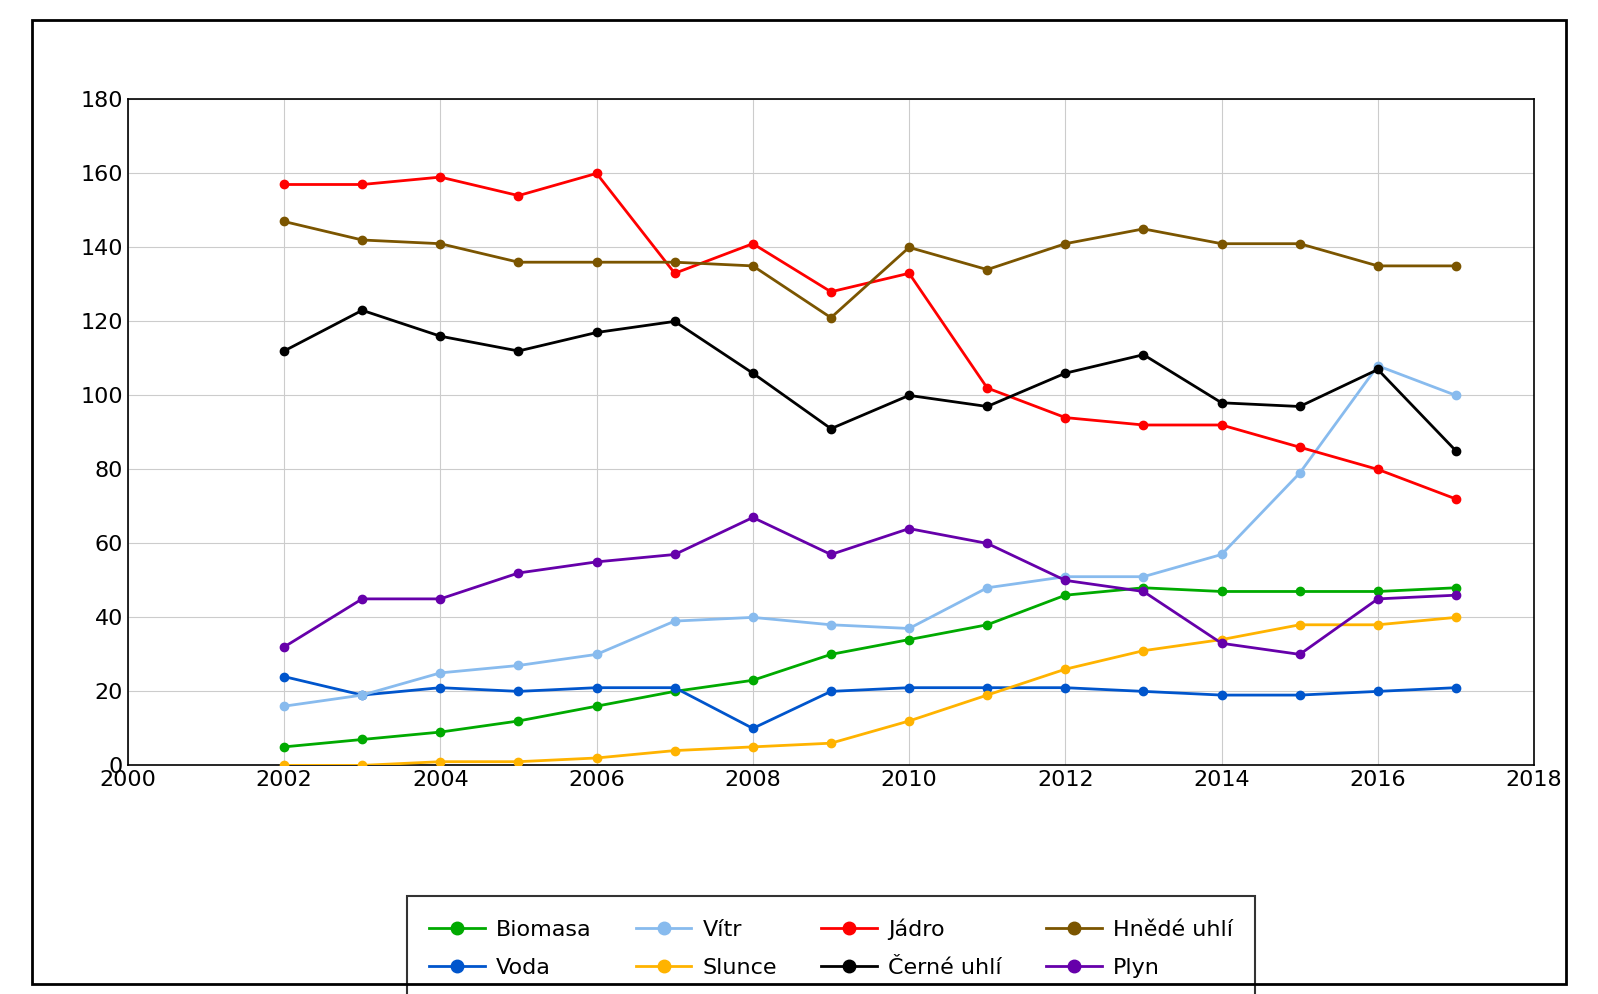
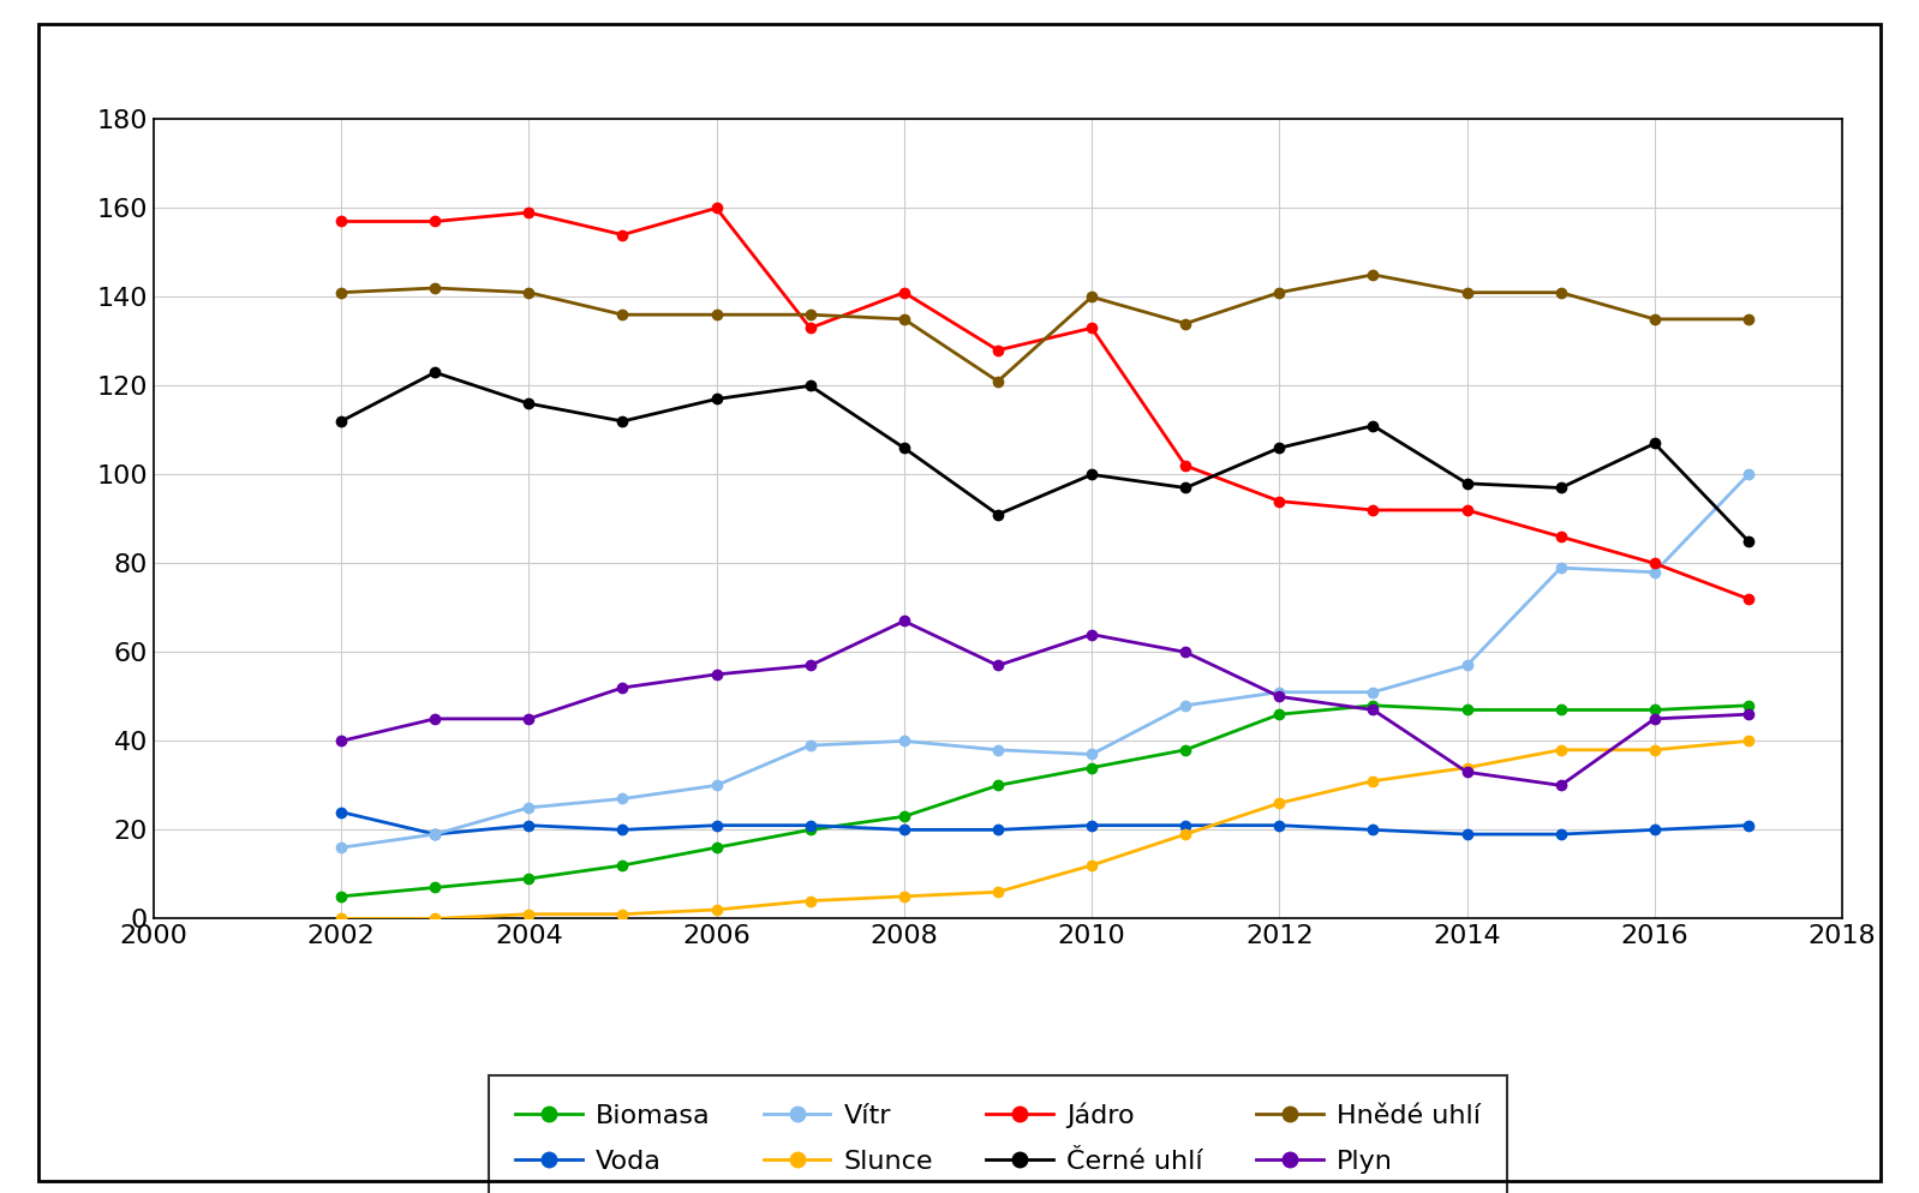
Hnědé uhlí/2002: 147 -> 141
Plyn/2002: 32 -> 40
Voda/2008: 10 -> 20
Vítr/2016: 108 -> 78
